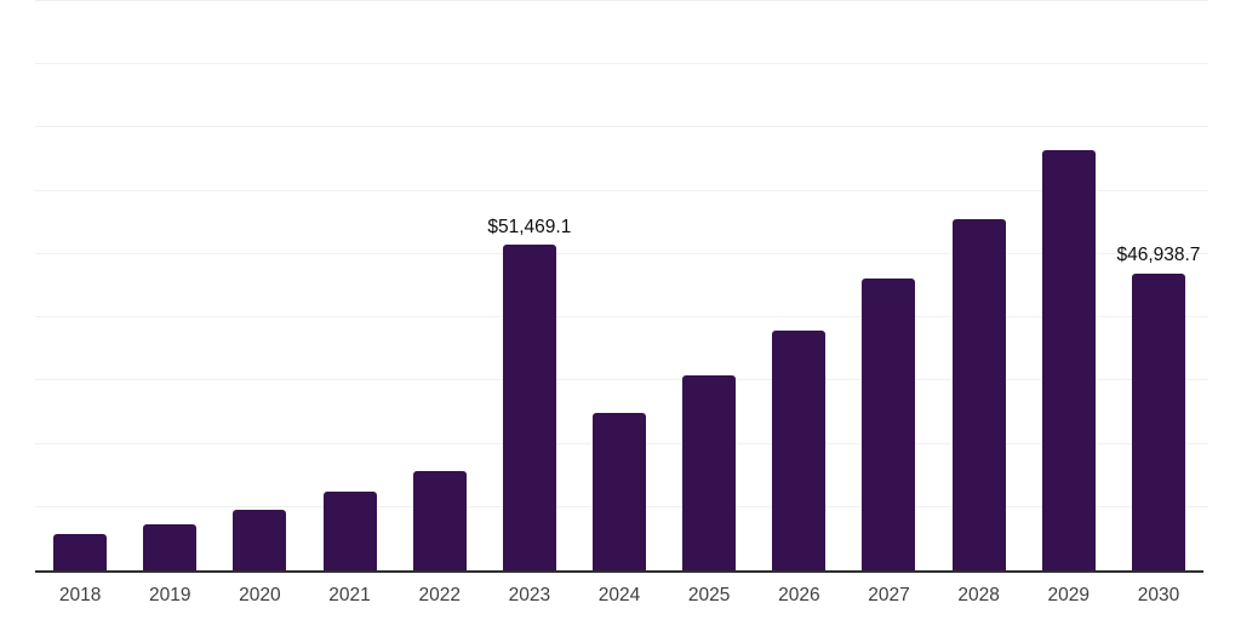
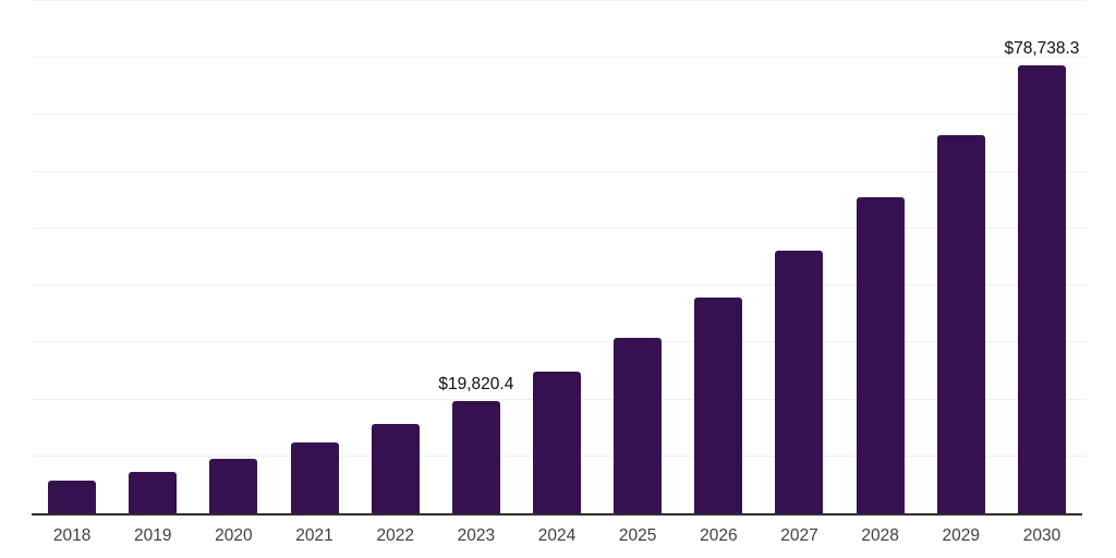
2023: $51,469.1 -> $19,820.4
2030: $46,938.7 -> $78,738.3
